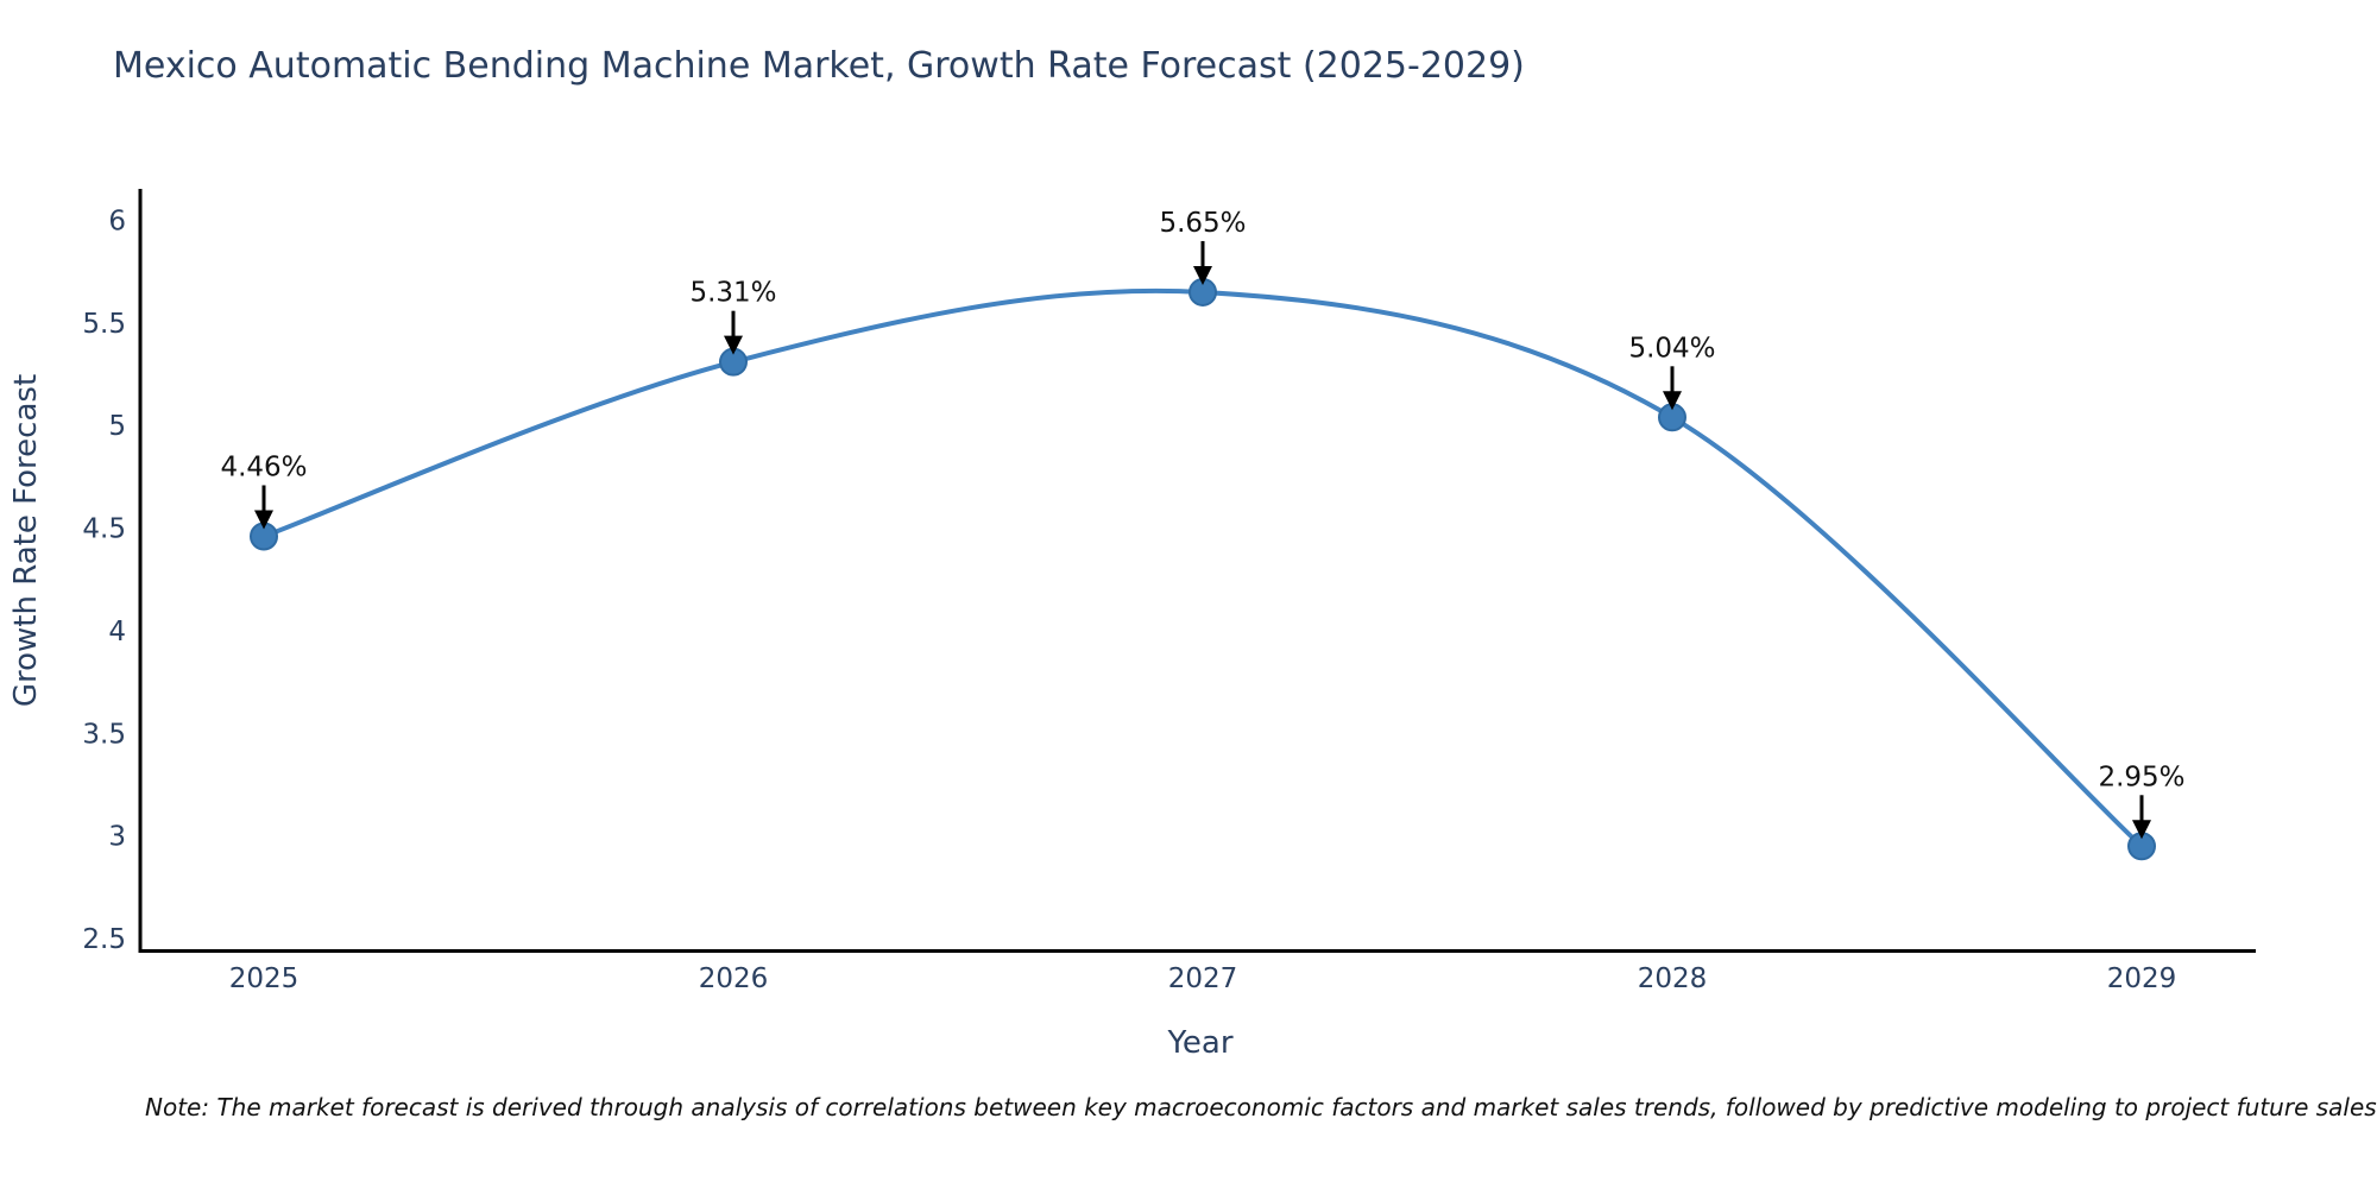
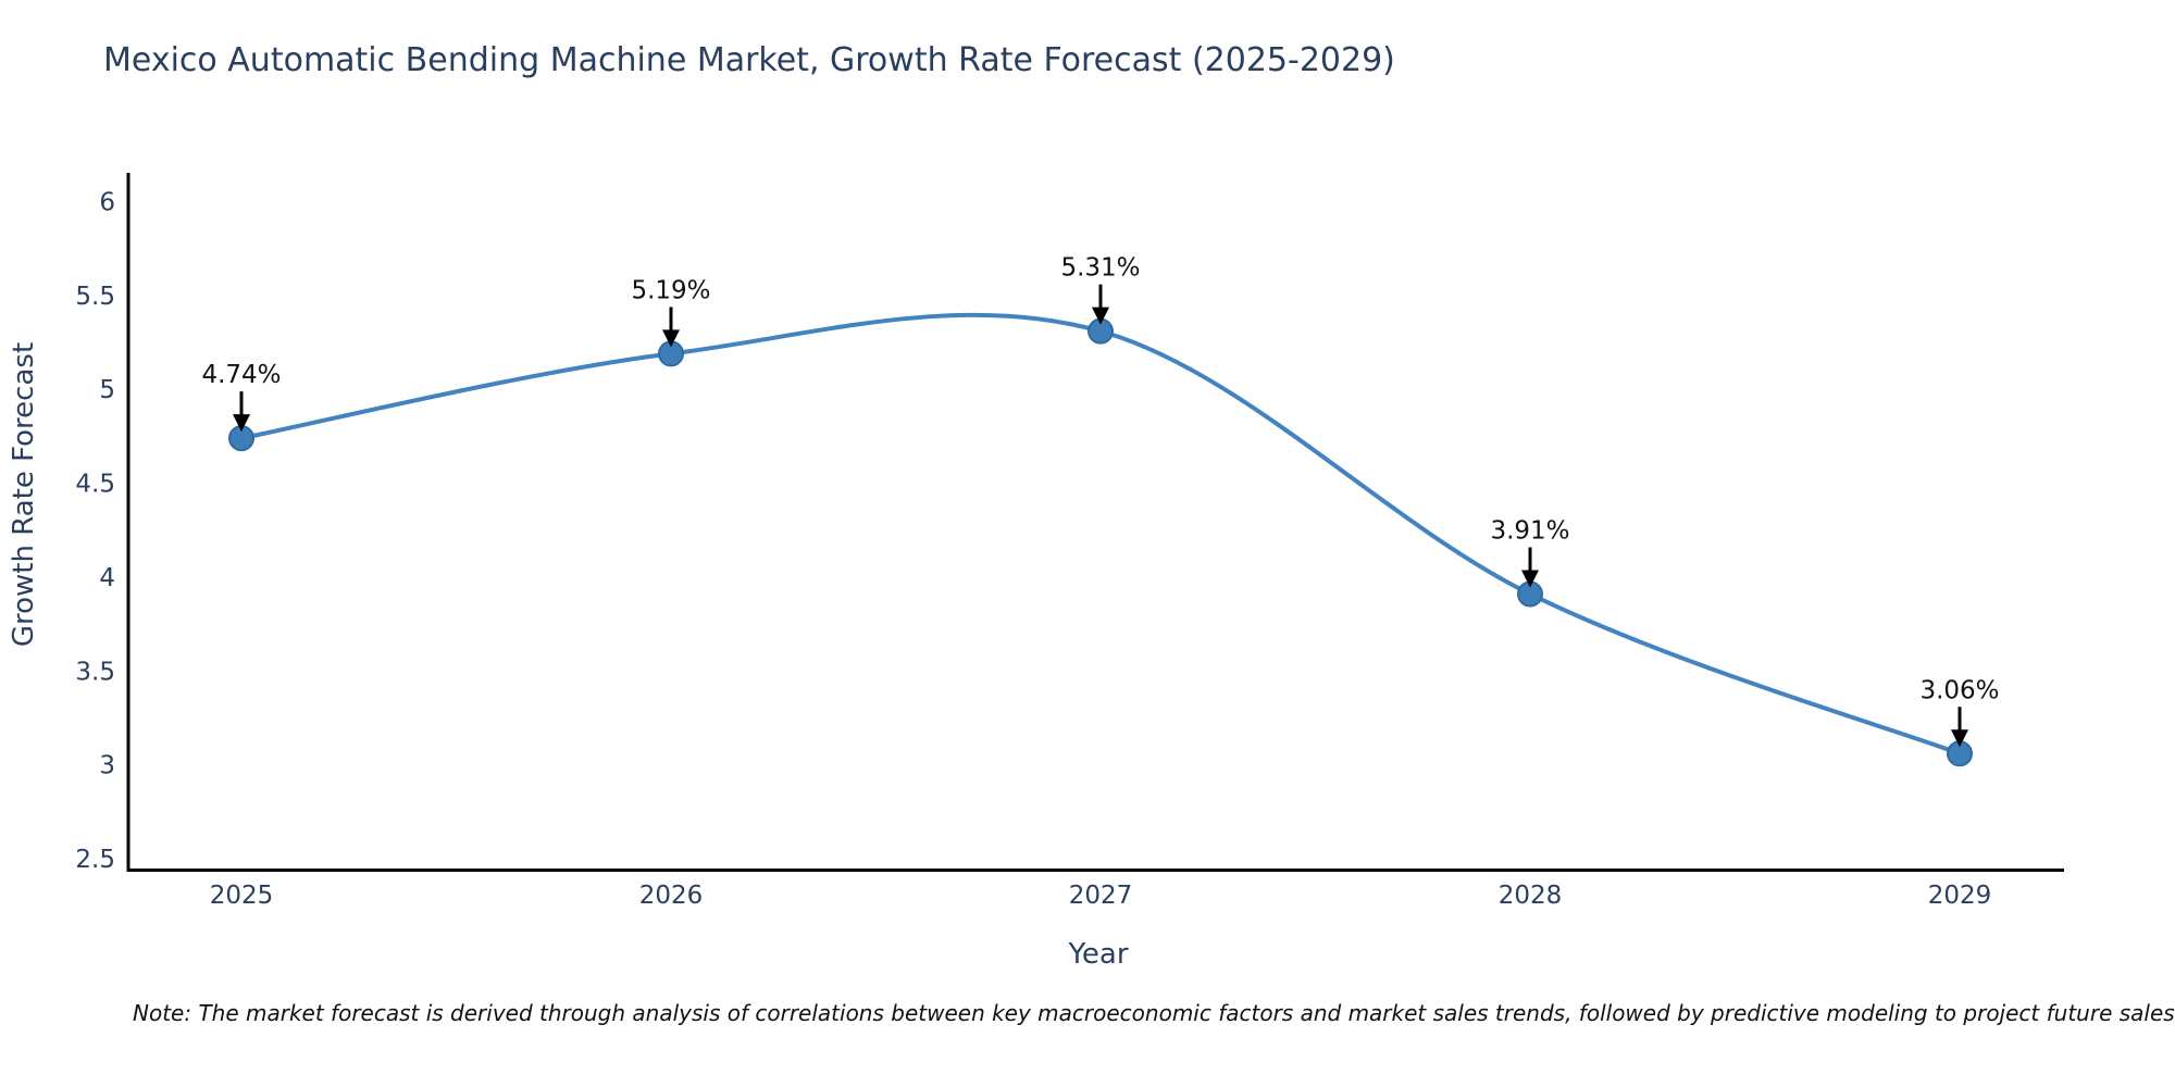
2025: 4.46% -> 4.74%
2026: 5.31% -> 5.19%
2027: 5.65% -> 5.31%
2028: 5.04% -> 3.91%
2029: 2.95% -> 3.06%
